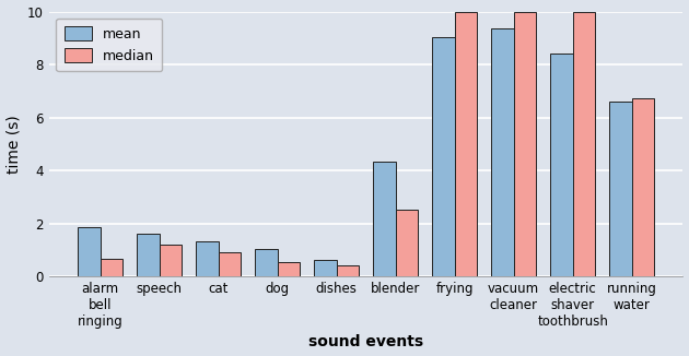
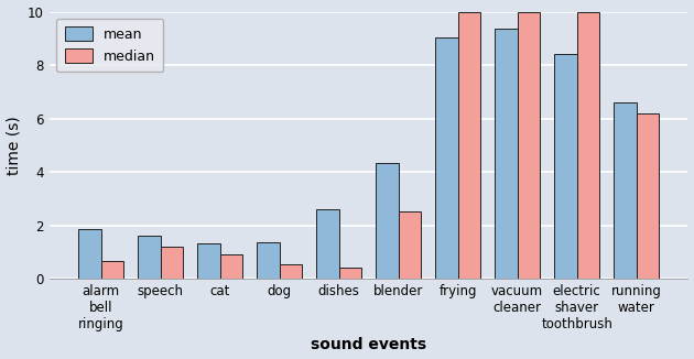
mean/dog: 1.03 -> 1.35
mean/dishes: 0.63 -> 2.60
median/running water: 6.73 -> 6.20
